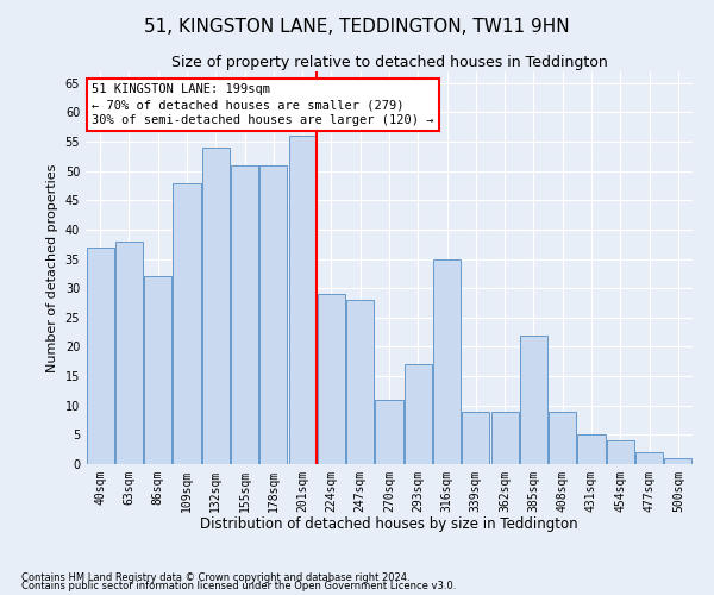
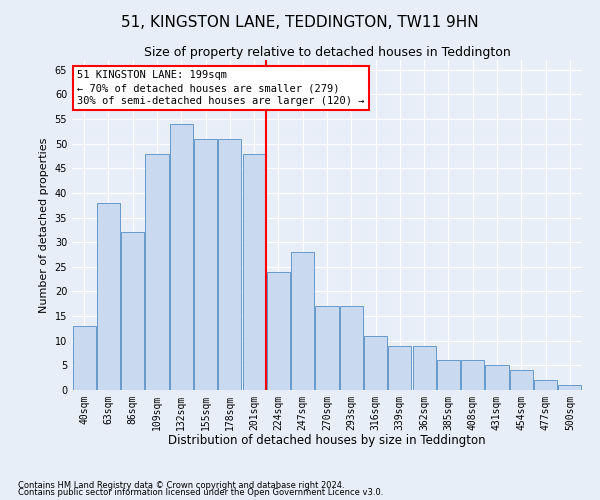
40sqm: 37 -> 13
201sqm: 56 -> 48
224sqm: 29 -> 24
270sqm: 11 -> 17
316sqm: 35 -> 11
385sqm: 22 -> 6
408sqm: 9 -> 6
